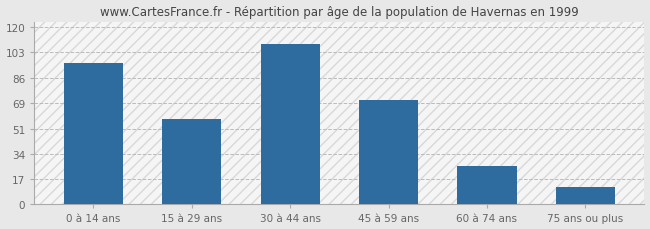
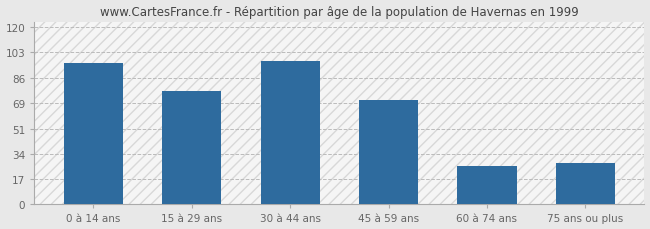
15 à 29 ans: 58 -> 77
30 à 44 ans: 109 -> 97
75 ans ou plus: 12 -> 28
